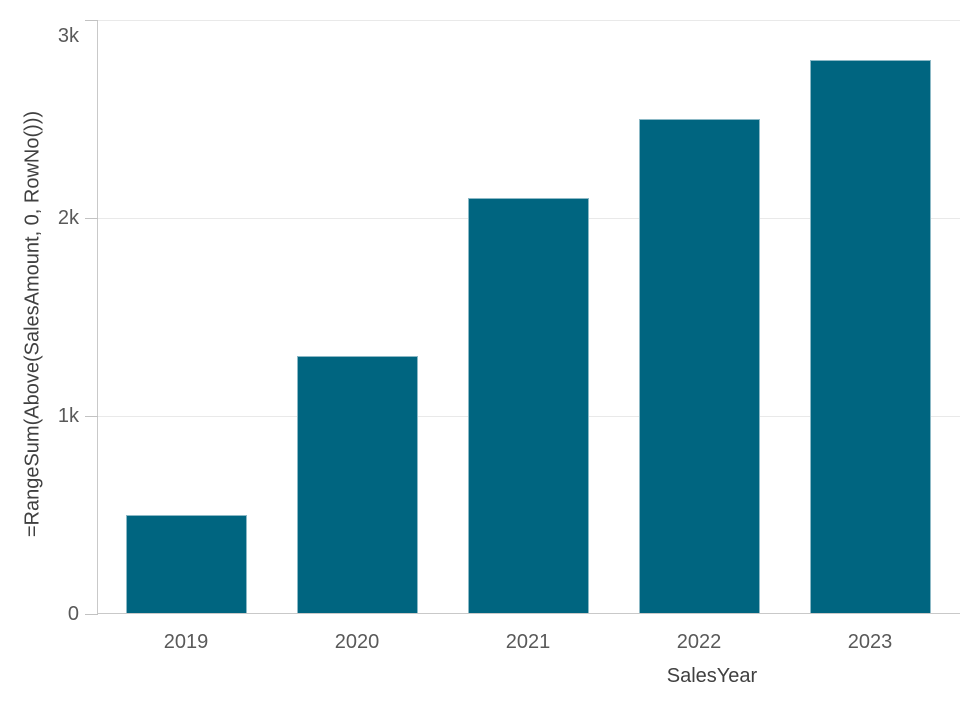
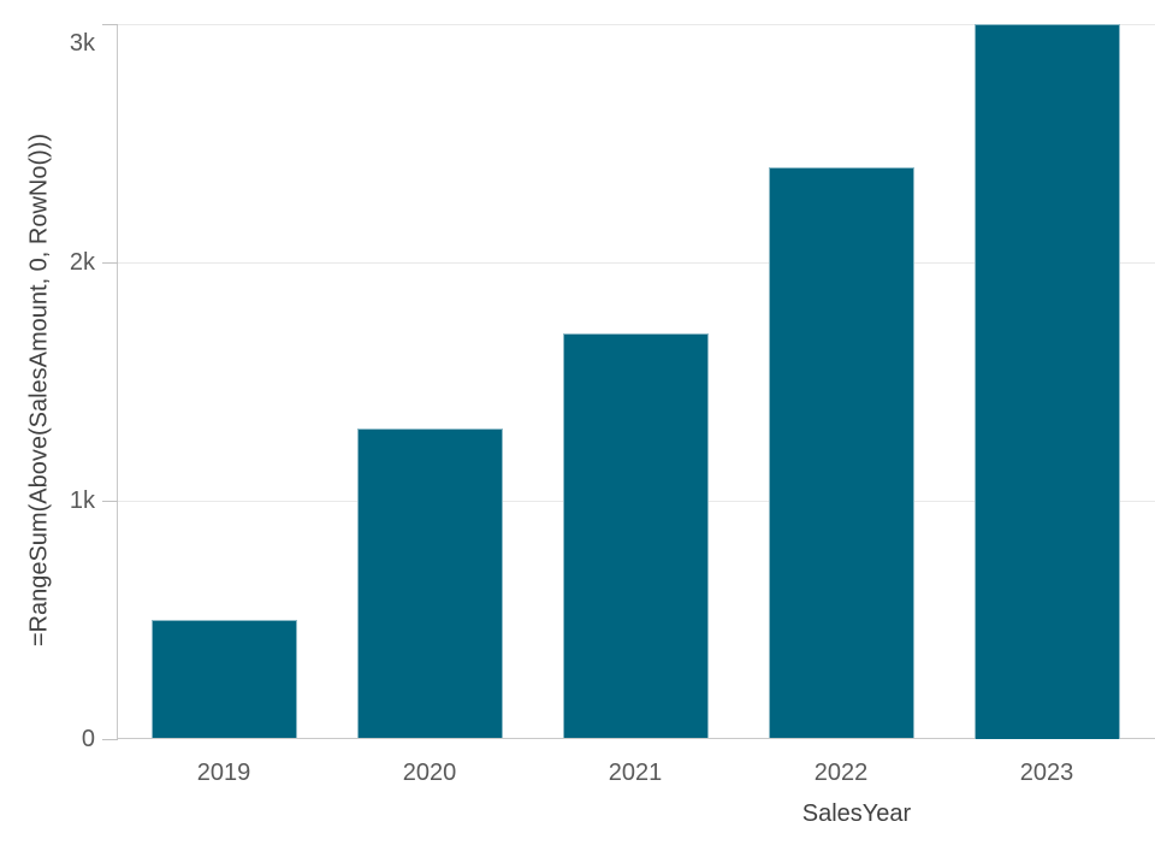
2021: 2.1k -> 1.7k
2022: 2.5k -> 2.4k
2023: 2.8k -> 3.0k
